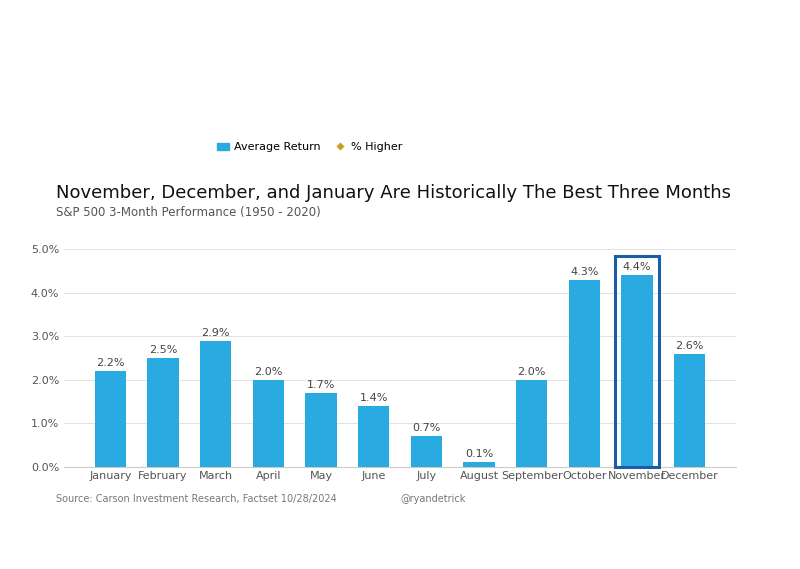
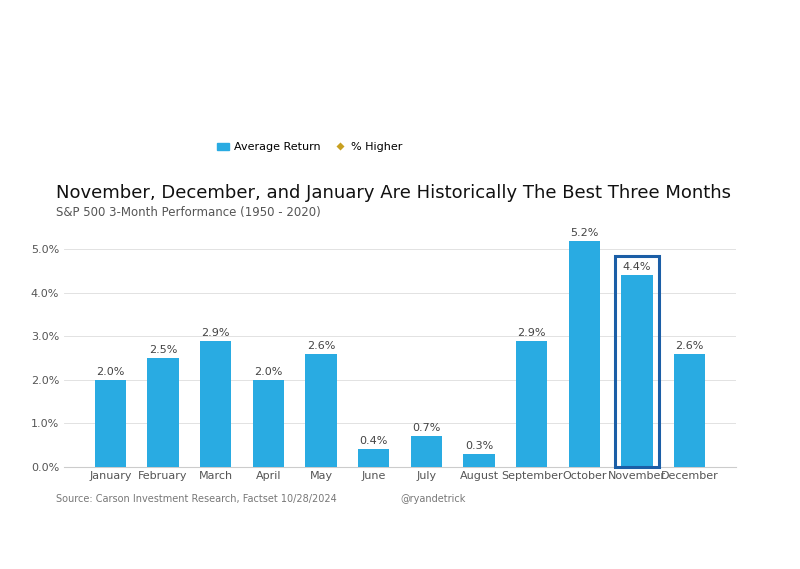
January: 2.2% -> 2.0%
May: 1.7% -> 2.6%
June: 1.4% -> 0.4%
August: 0.1% -> 0.3%
September: 2.0% -> 2.9%
October: 4.3% -> 5.2%
